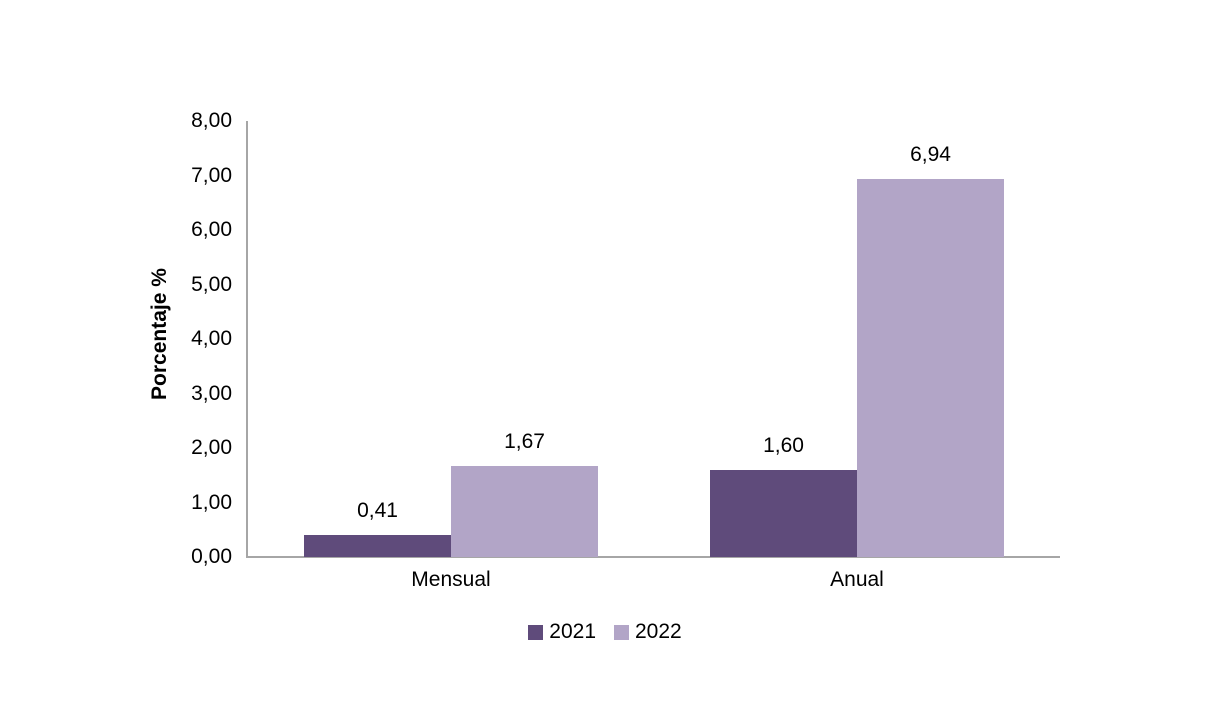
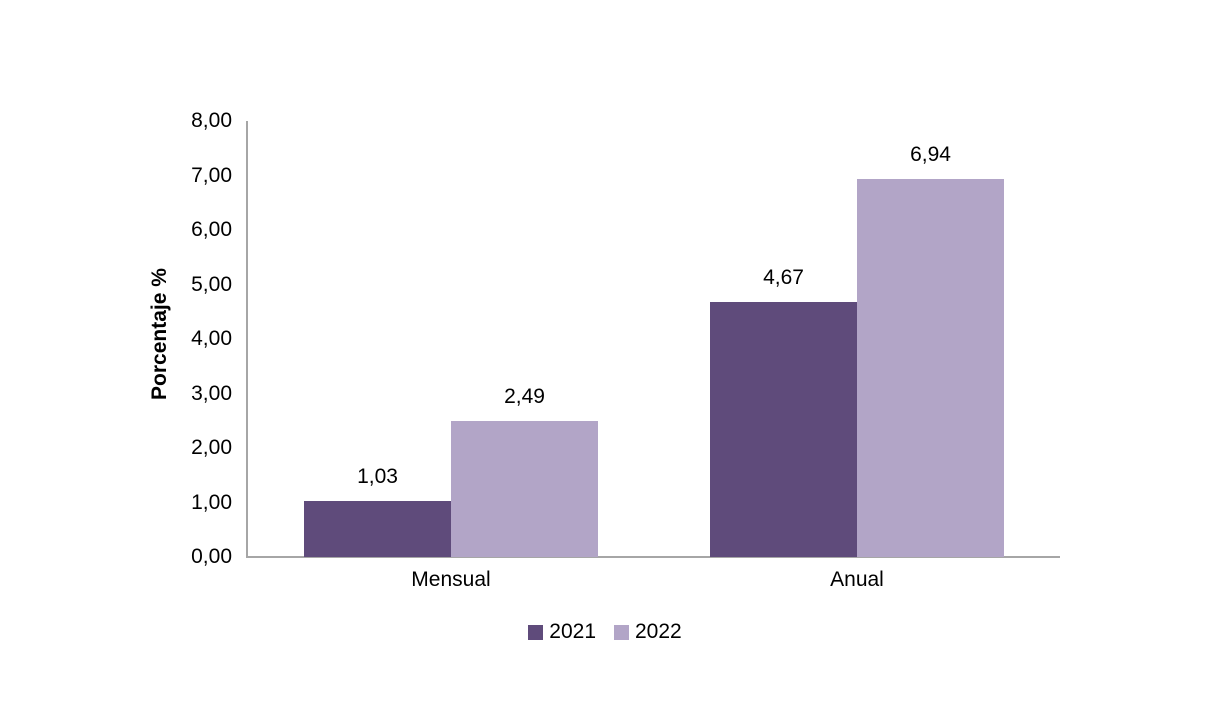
2021/Mensual: 0,41 -> 1,03
2022/Mensual: 1,67 -> 2,49
2021/Anual: 1,60 -> 4,67
